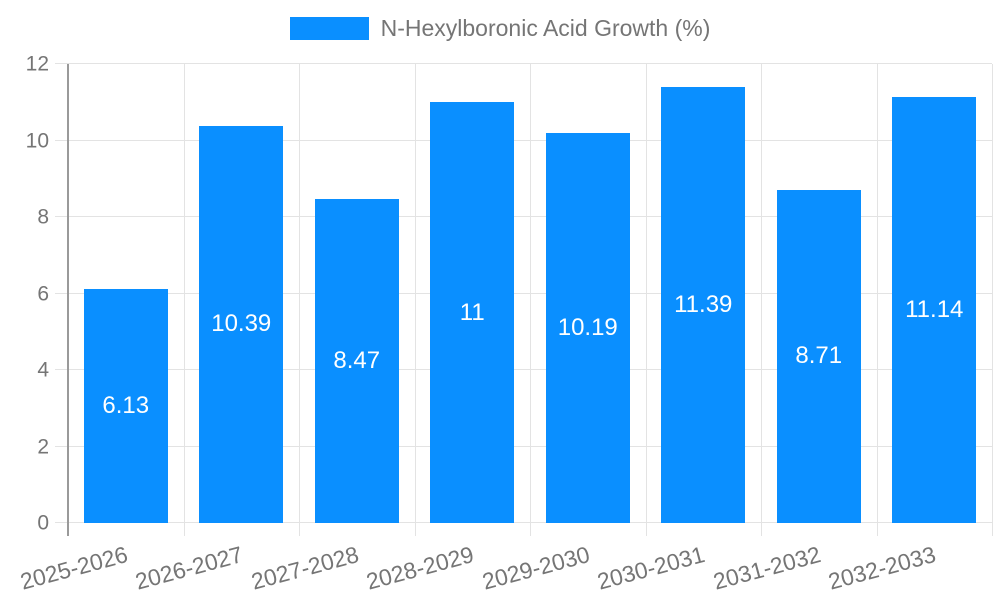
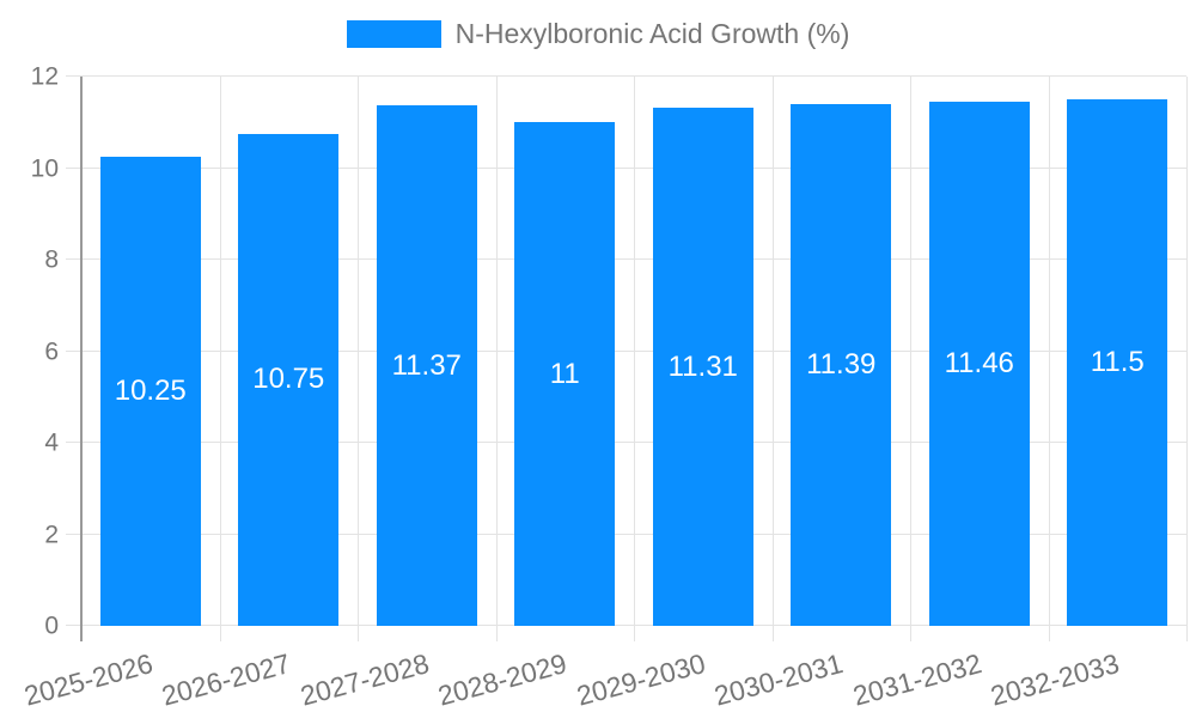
2025-2026: 6.13 -> 10.25
2026-2027: 10.39 -> 10.75
2027-2028: 8.47 -> 11.37
2029-2030: 10.19 -> 11.31
2031-2032: 8.71 -> 11.46
2032-2033: 11.14 -> 11.5
